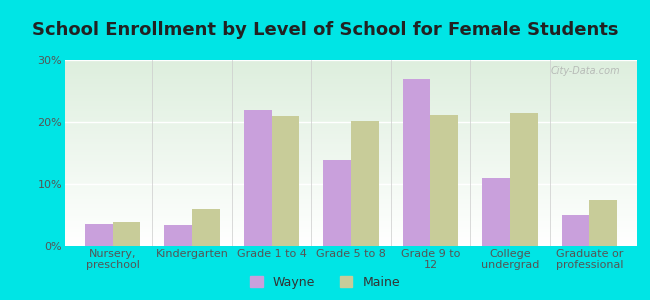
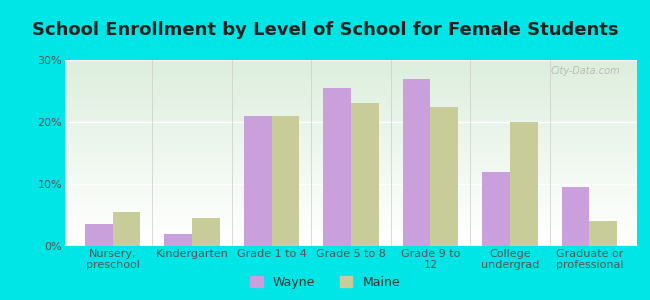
Maine/Nursery, preschool: 3.8% -> 5.5%
Wayne/Kindergarten: 3.4% -> 2.0%
Maine/Kindergarten: 6.0% -> 4.5%
Wayne/Grade 1 to 4: 22.0% -> 21.0%
Wayne/Grade 5 to 8: 13.8% -> 25.5%
Maine/Grade 5 to 8: 20.2% -> 23.0%
Maine/Grade 9 to 12: 21.2% -> 22.5%
Wayne/College undergrad: 11.0% -> 12.0%
Maine/College undergrad: 21.4% -> 20.0%
Wayne/Graduate or professional: 5.0% -> 9.5%
Maine/Graduate or professional: 7.4% -> 4.0%
